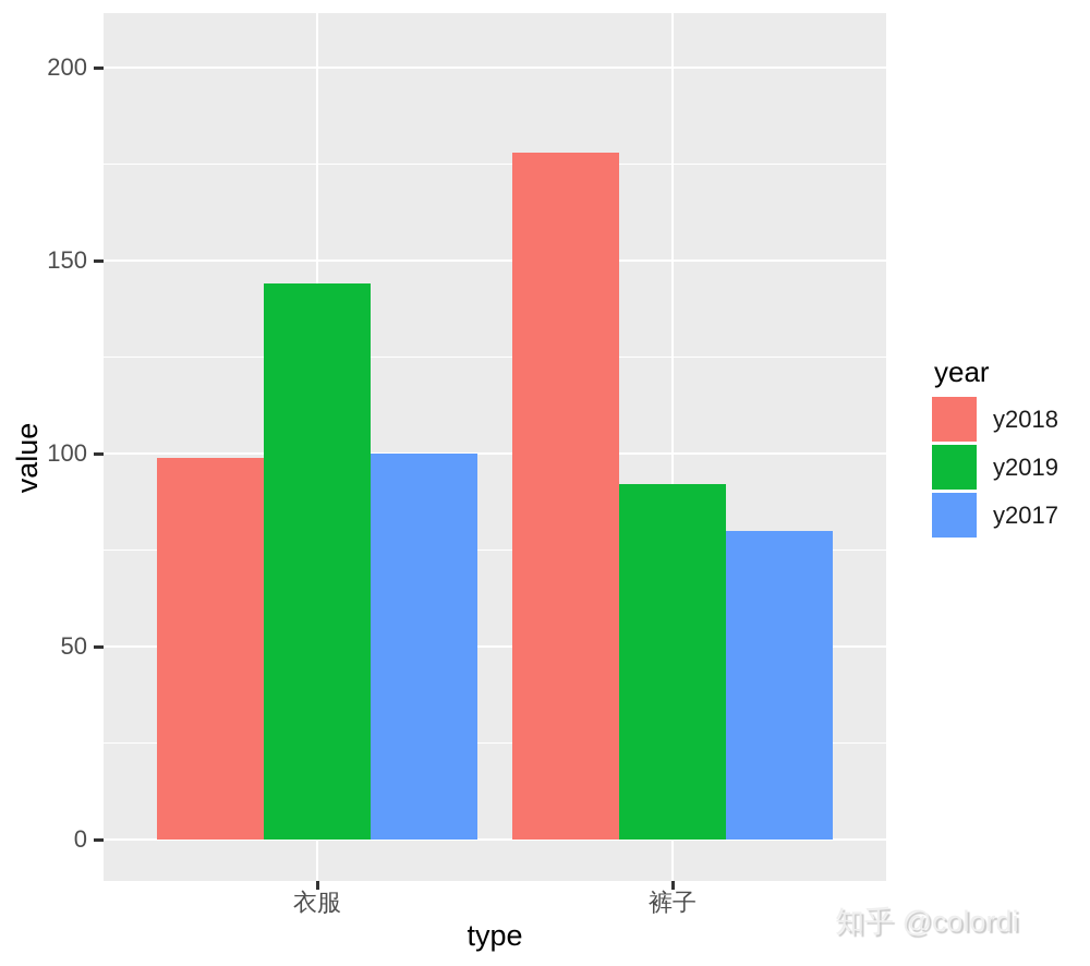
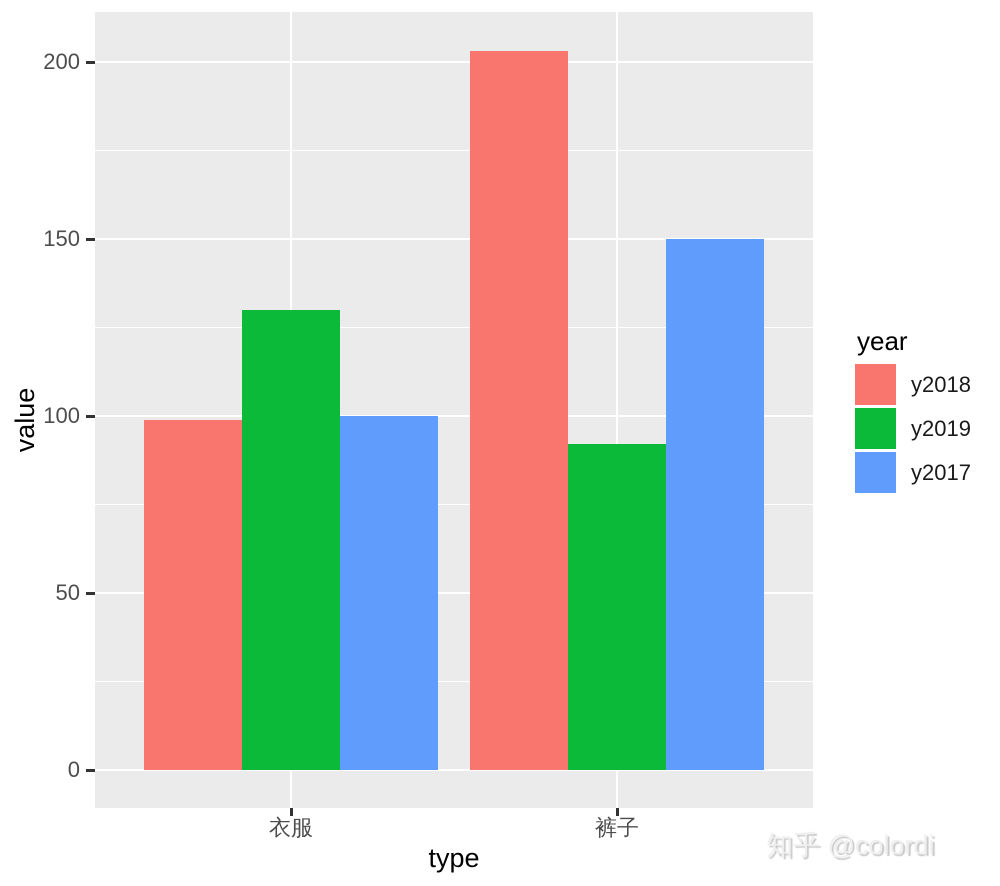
y2019/衣服: 144 -> 130
y2018/裤子: 178 -> 203
y2017/裤子: 80 -> 150
